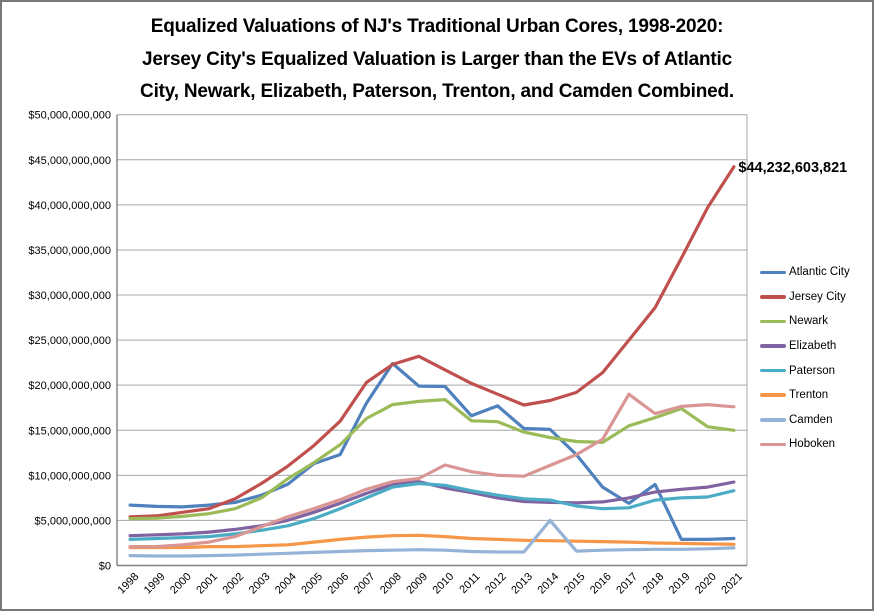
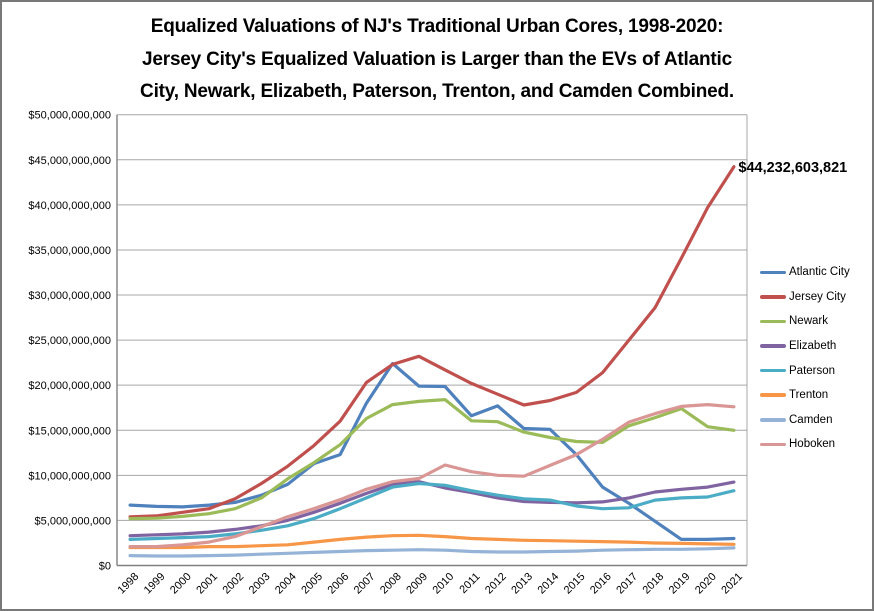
Camden/2014: $5000000000 -> $2000000000
Hoboken/2017: $19000000000 -> $16000000000
Atlantic City/2018: $9000000000 -> $5000000000
